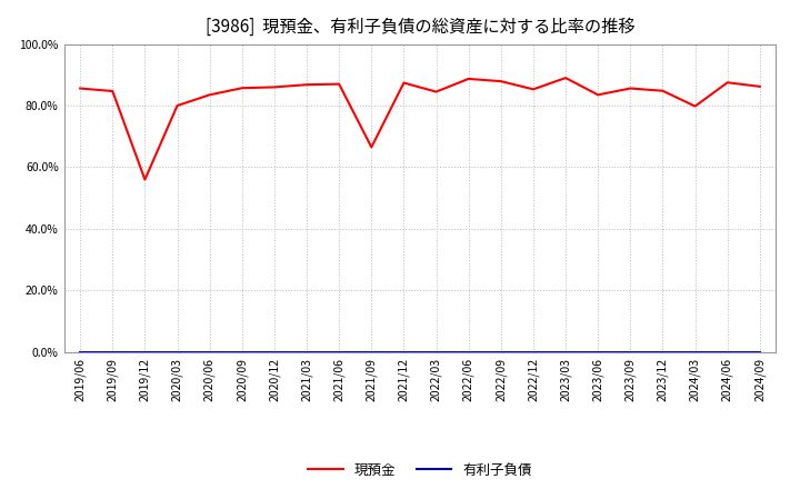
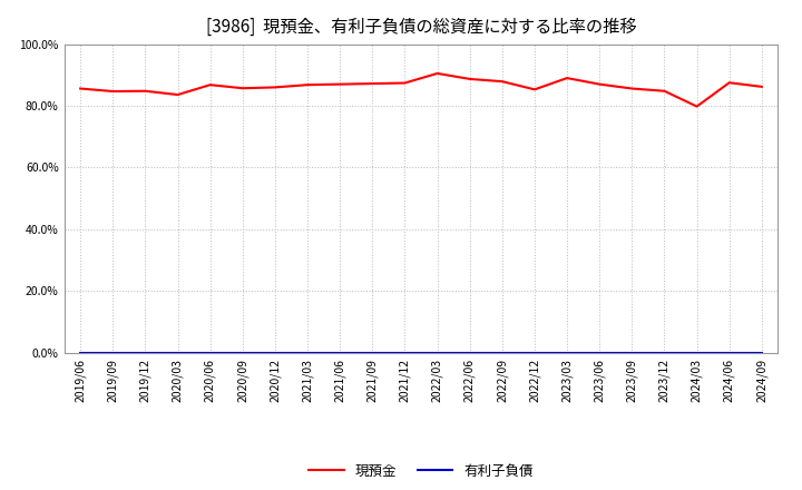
現預金/2019/12: 56.0% -> 84.8%
現預金/2020/03: 80.0% -> 83.6%
現預金/2020/06: 83.5% -> 86.8%
現預金/2021/09: 66.5% -> 87.2%
現預金/2022/03: 84.5% -> 90.5%
現預金/2023/06: 83.5% -> 87.0%
